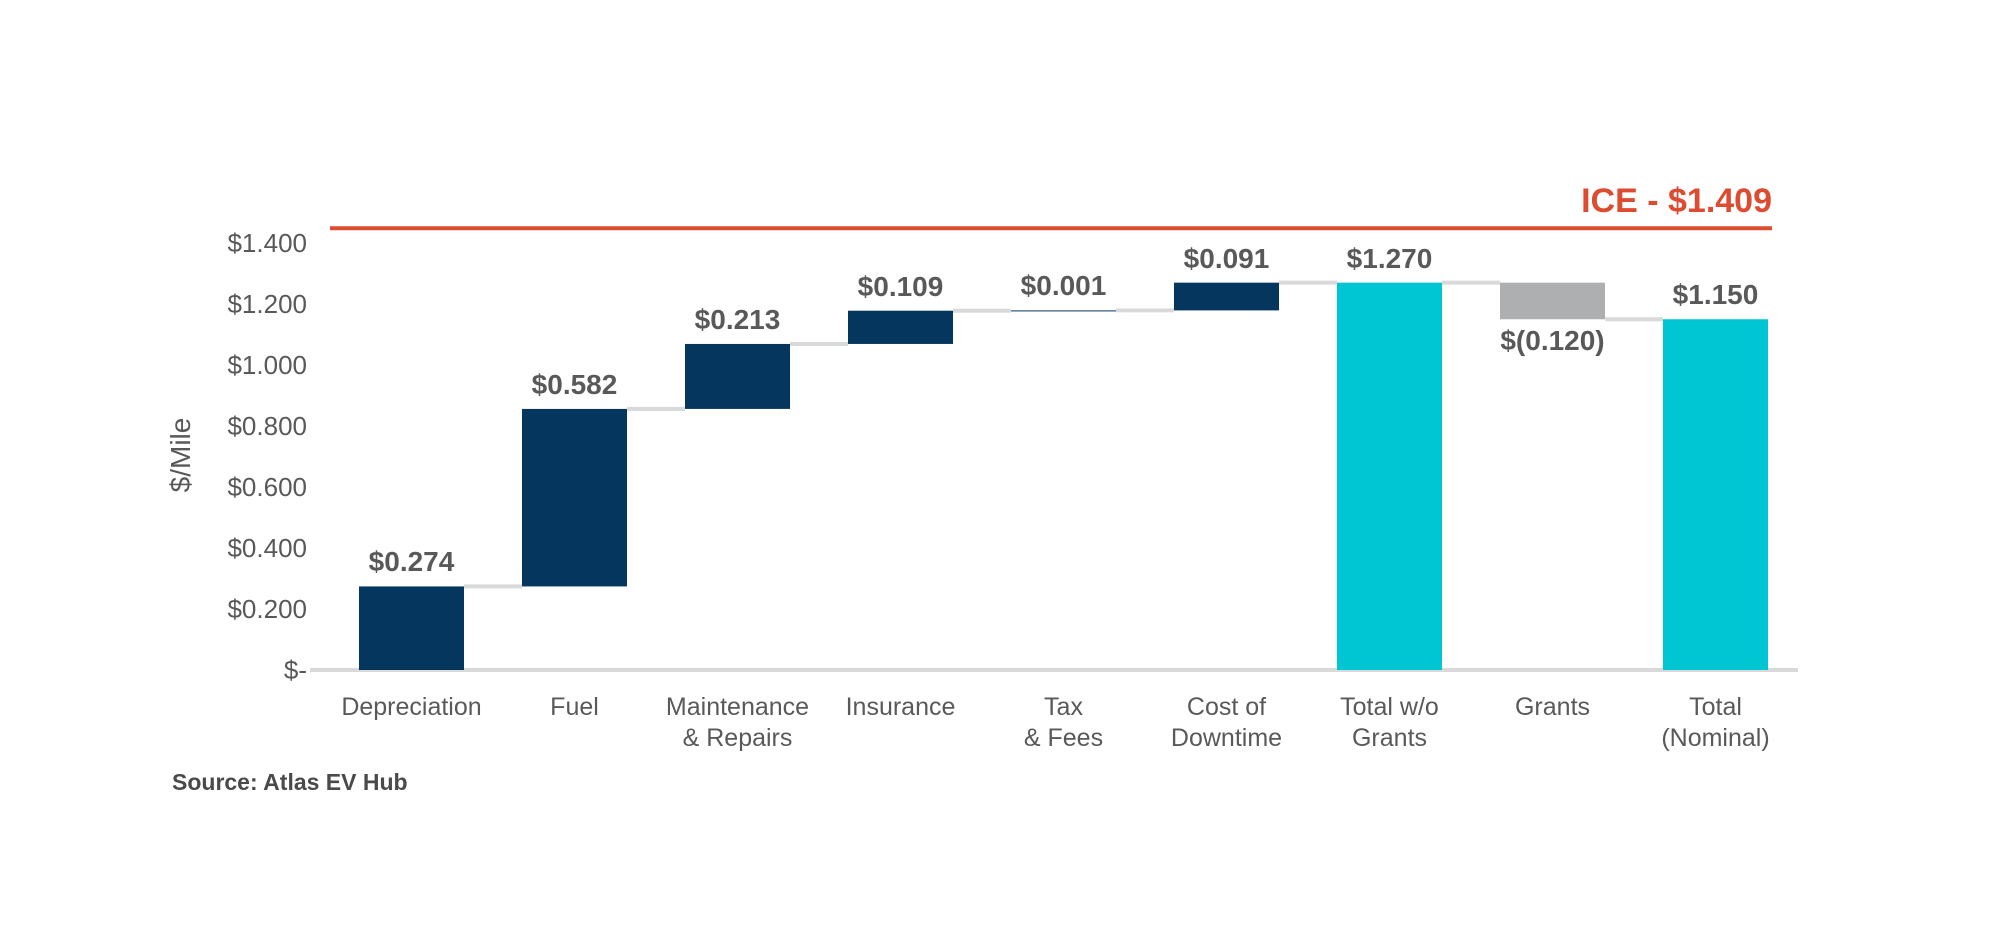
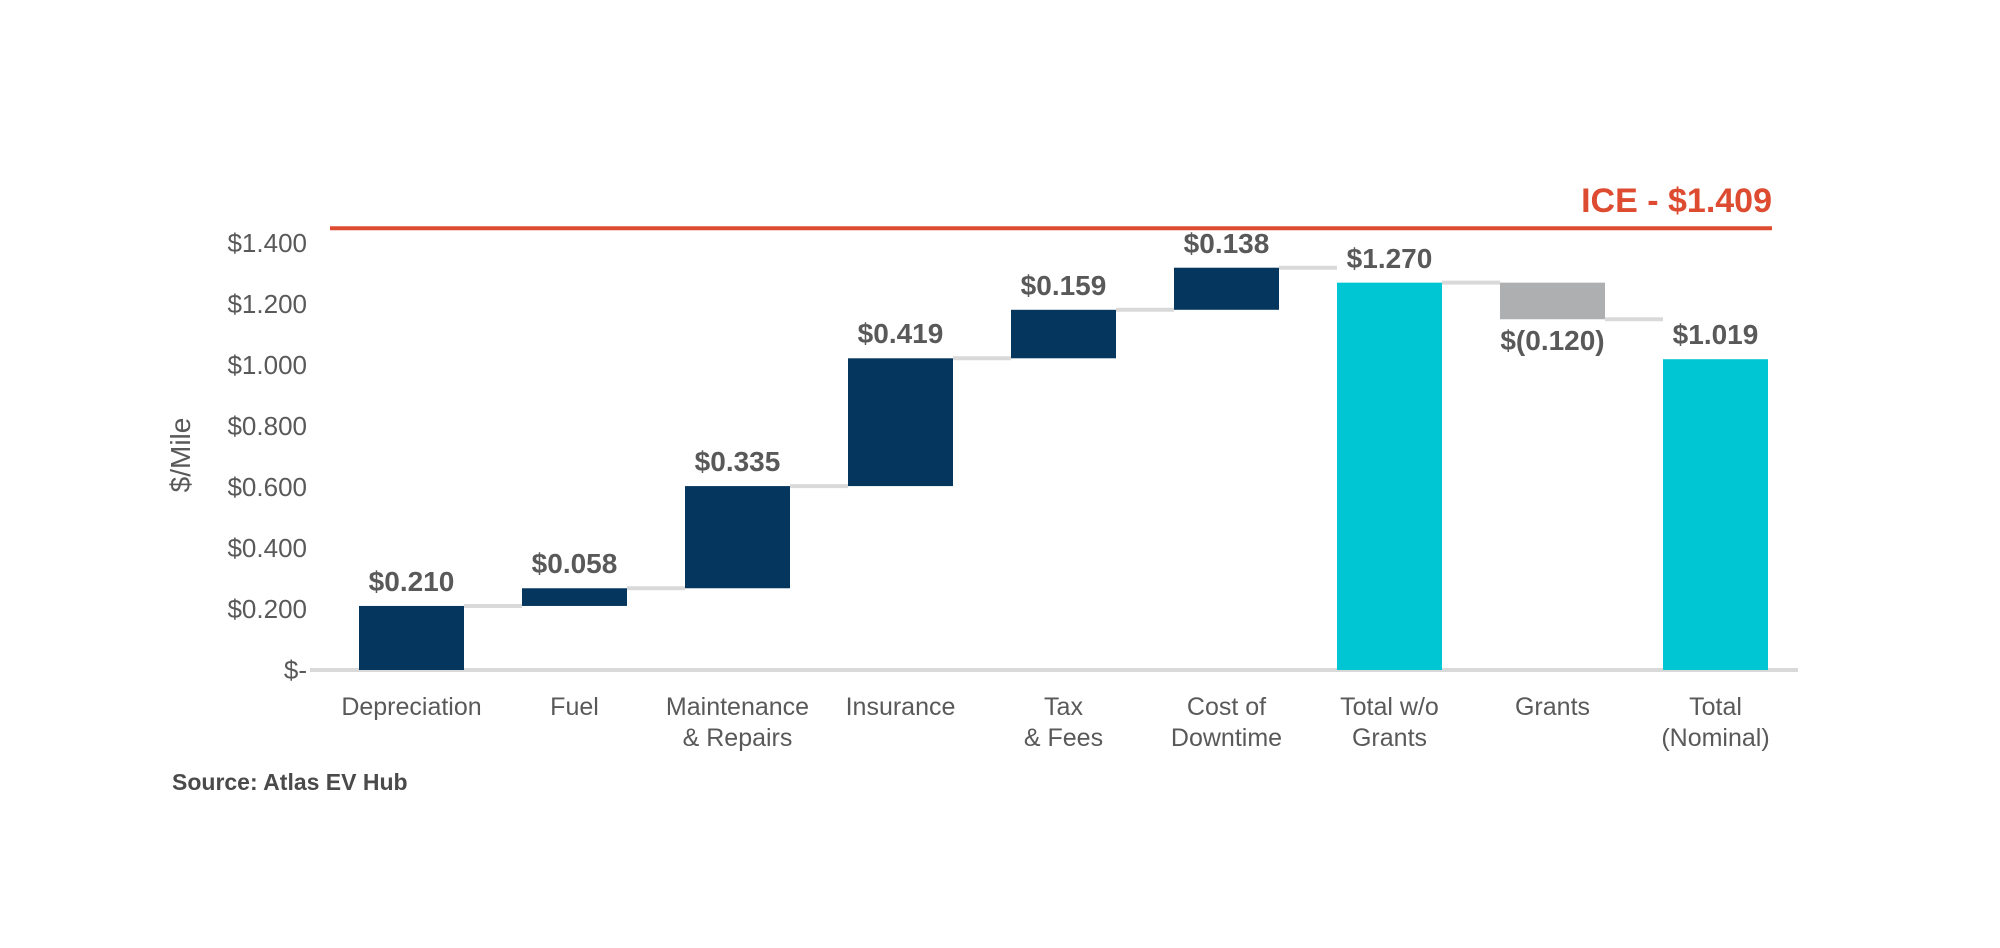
Depreciation: $0.274 -> $0.210
Fuel: $0.582 -> $0.058
Maintenance & Repairs: $0.213 -> $0.335
Insurance: $0.109 -> $0.419
Tax & Fees: $0.001 -> $0.159
Cost of Downtime: $0.091 -> $0.138
Total (Nominal): $1.150 -> $1.019
